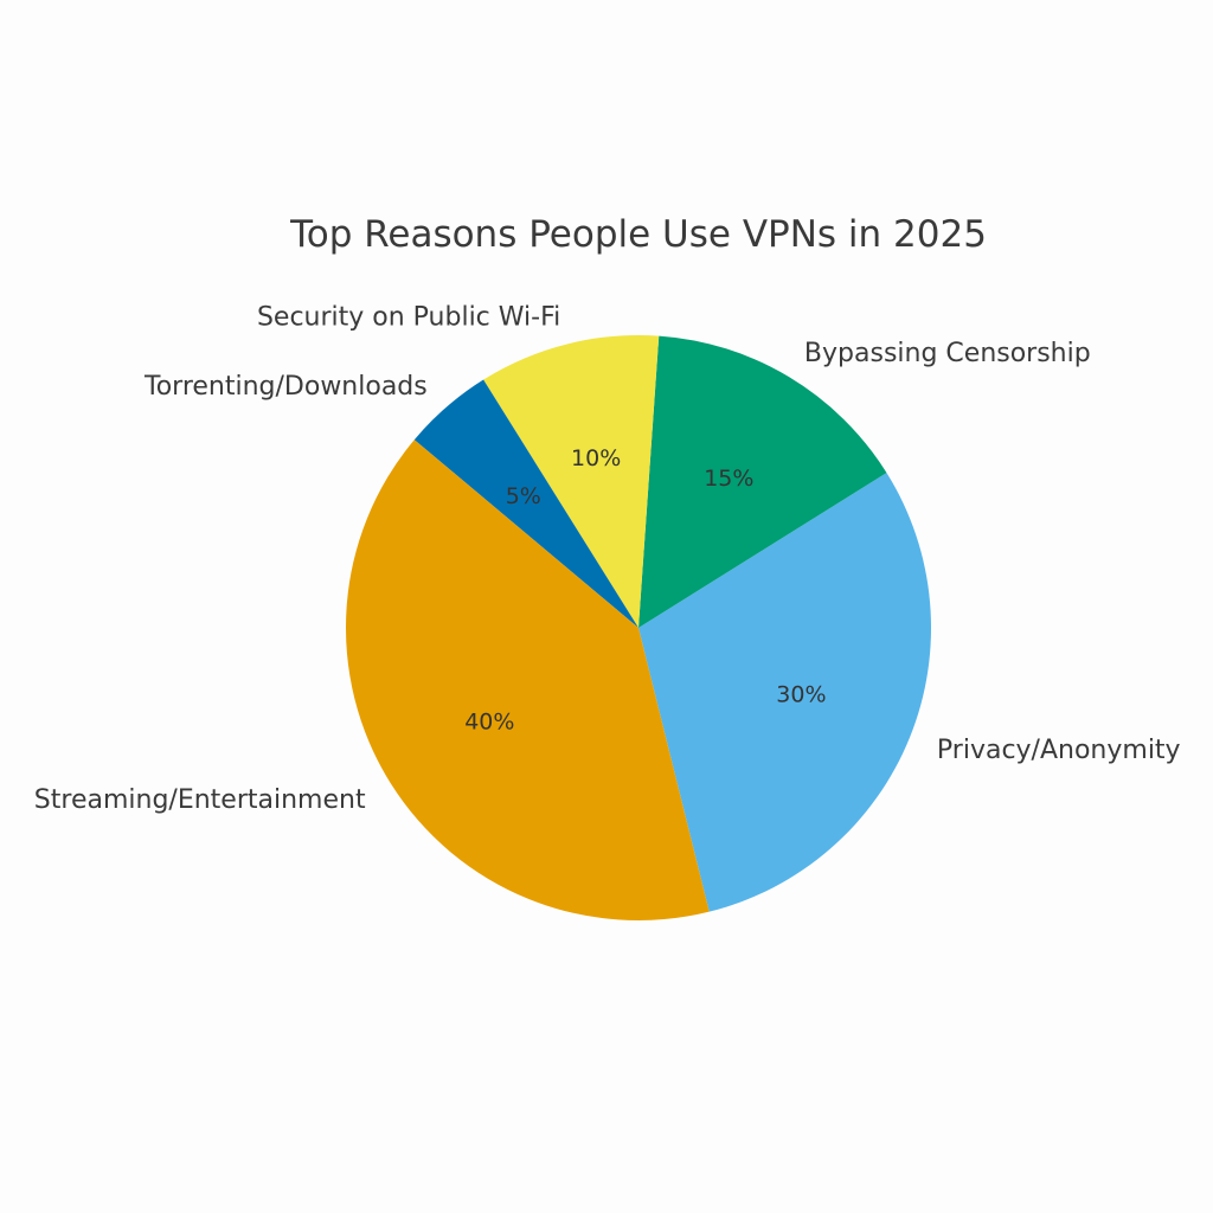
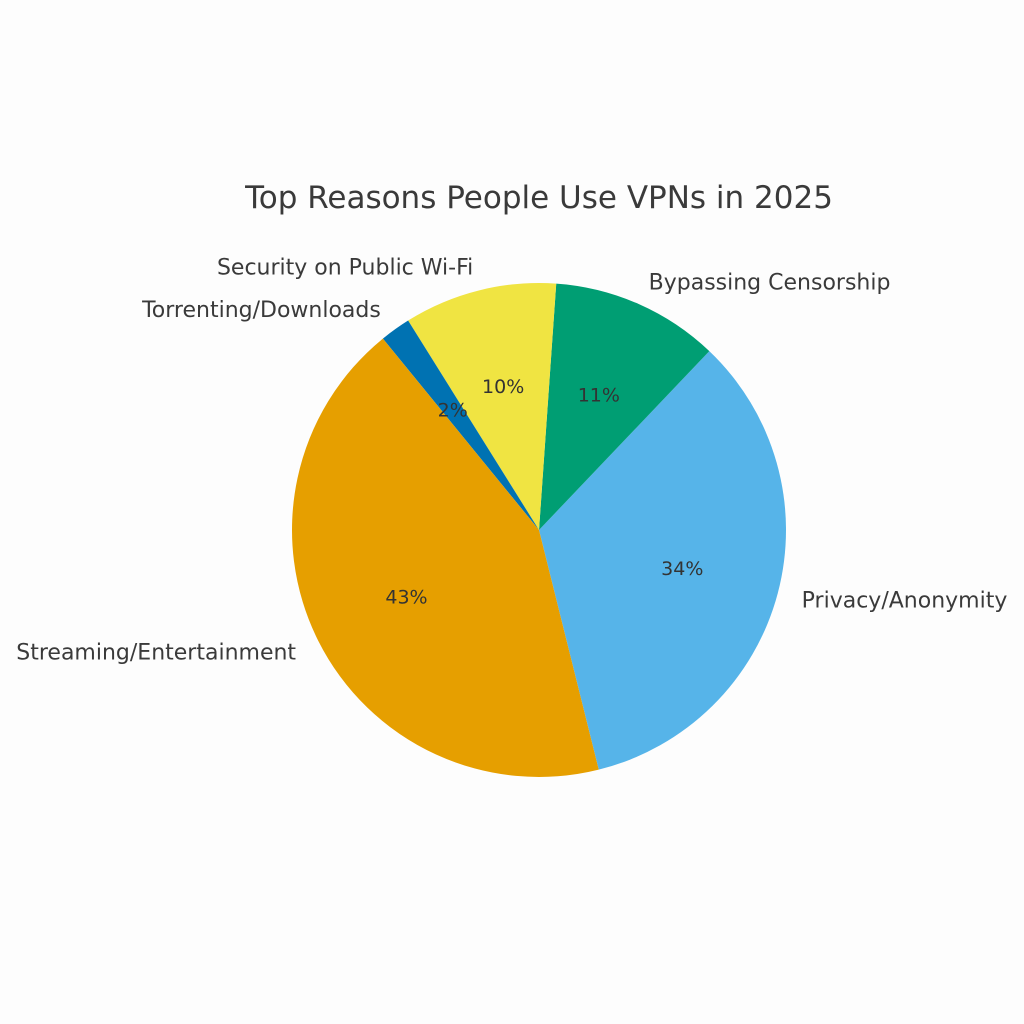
Privacy/Anonymity: 30% -> 34%
Bypassing Censorship: 15% -> 11%
Torrenting/Downloads: 5% -> 2%
Streaming/Entertainment: 40% -> 43%
